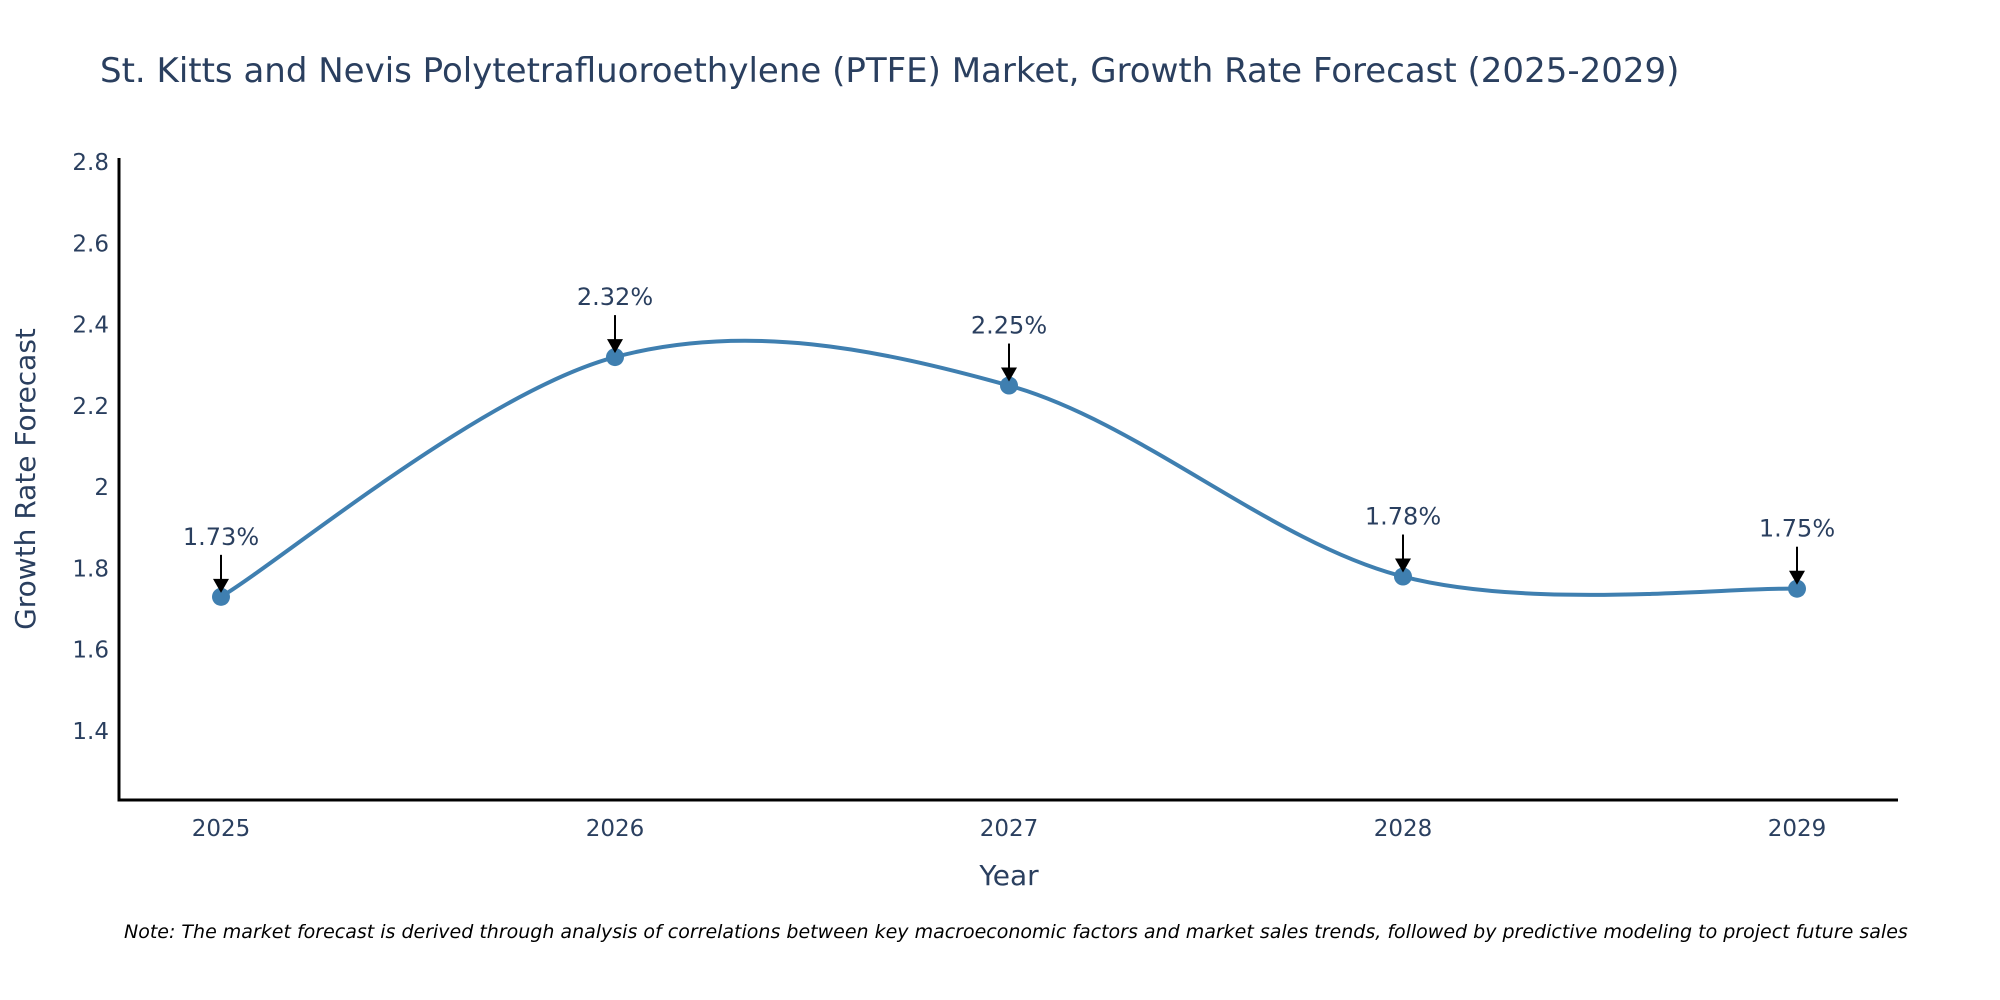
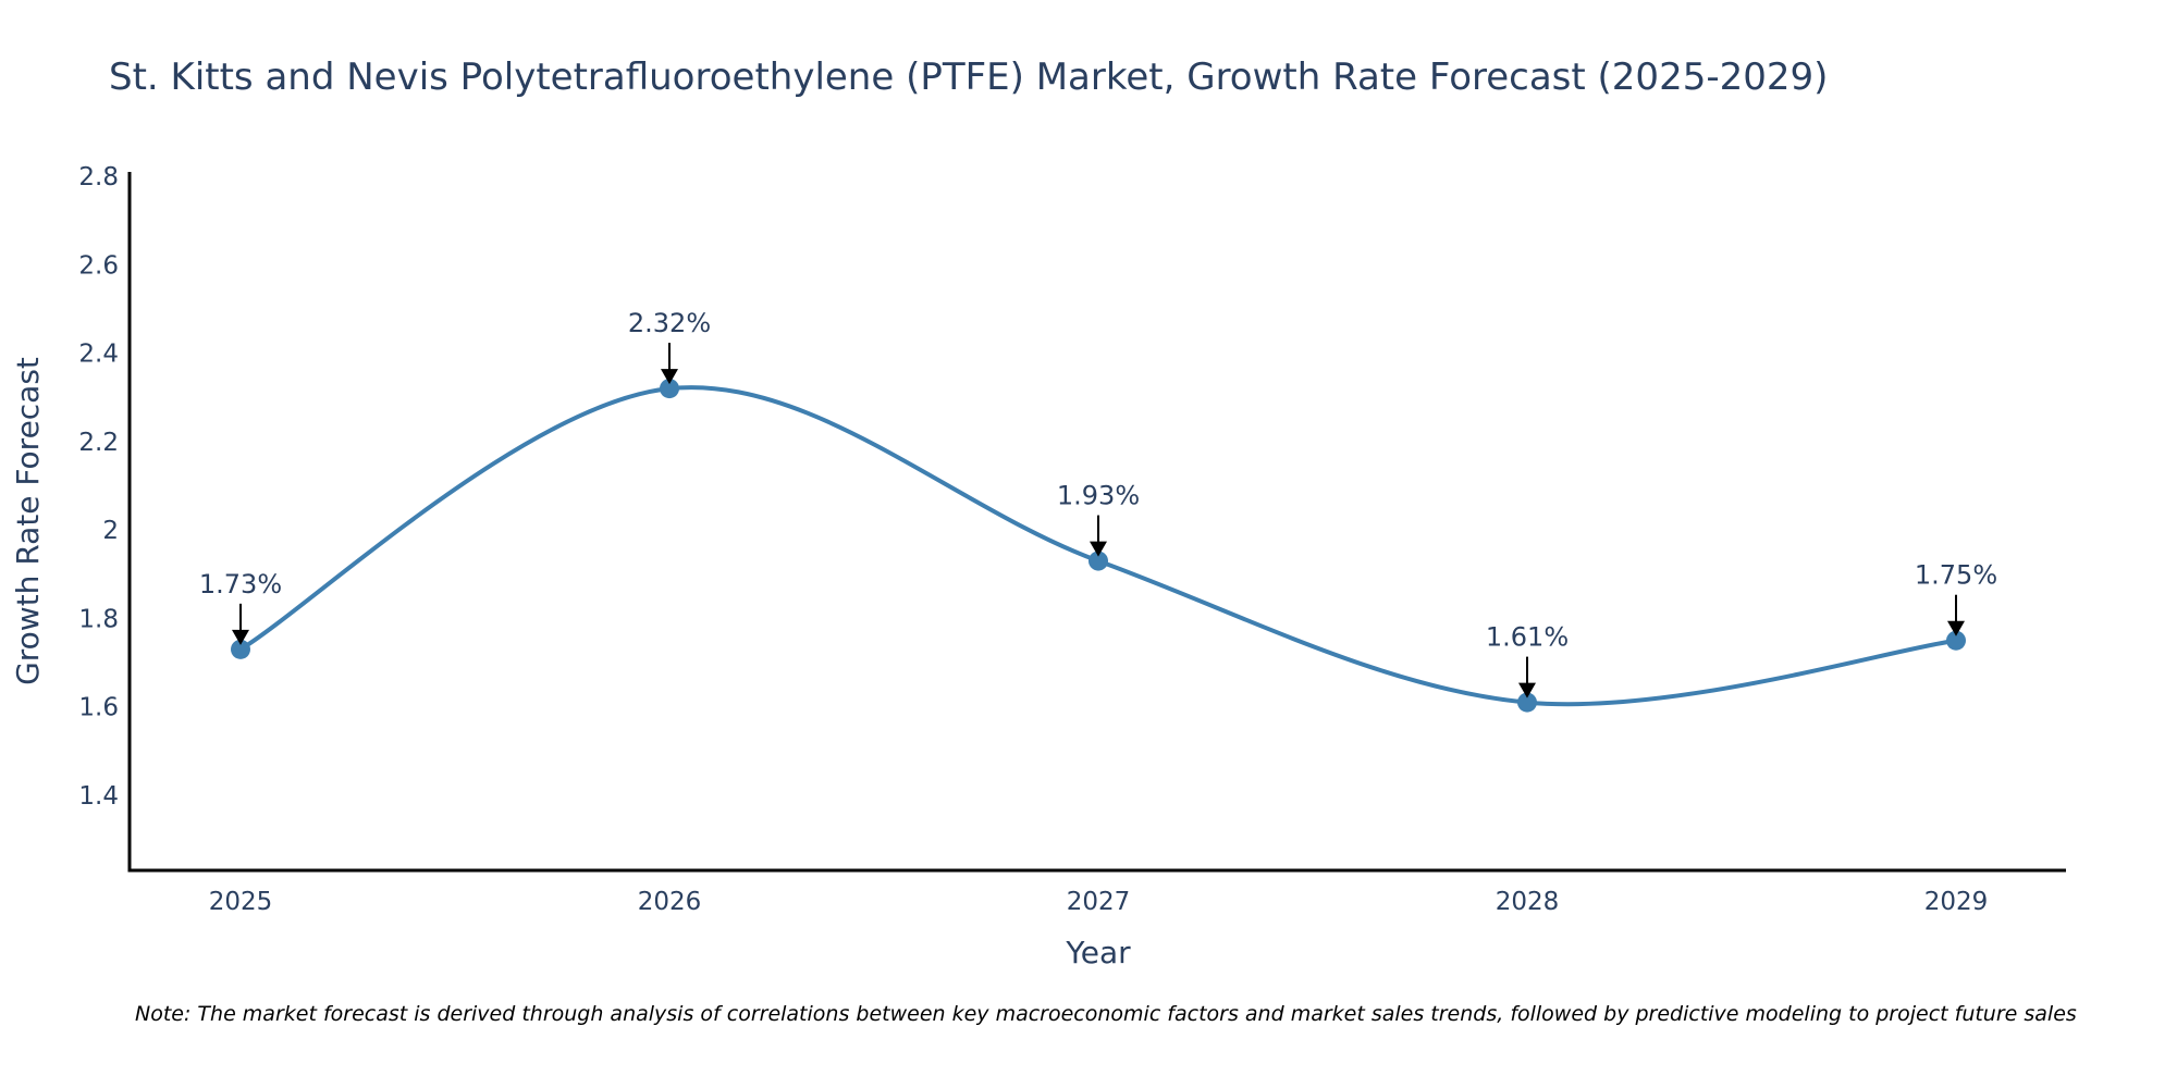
2027: 2.25% -> 1.93%
2028: 1.78% -> 1.61%
